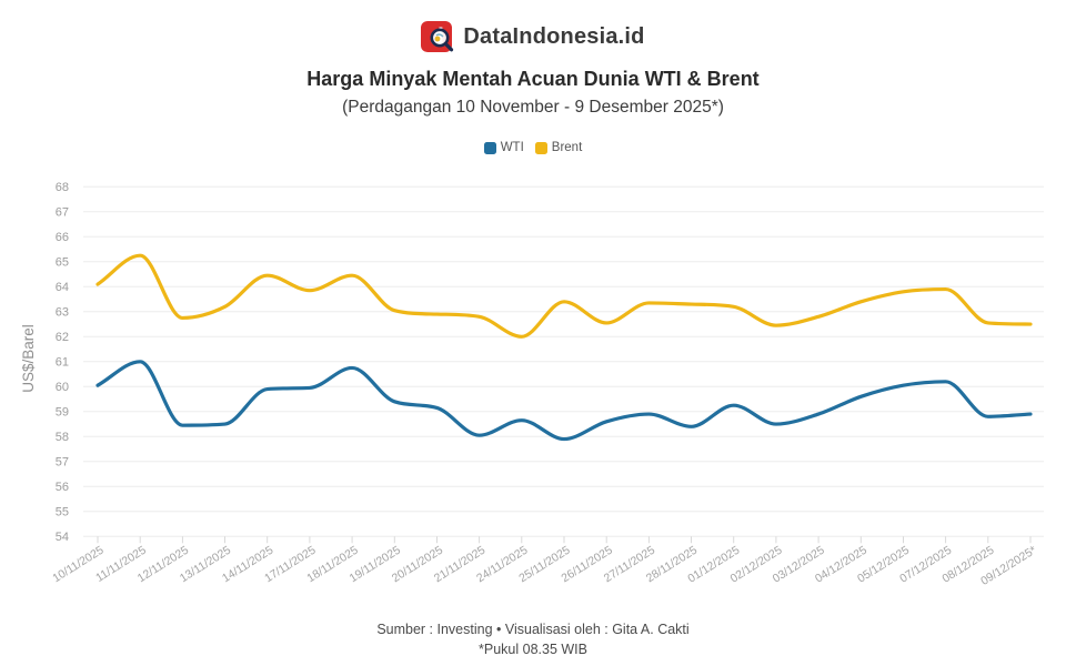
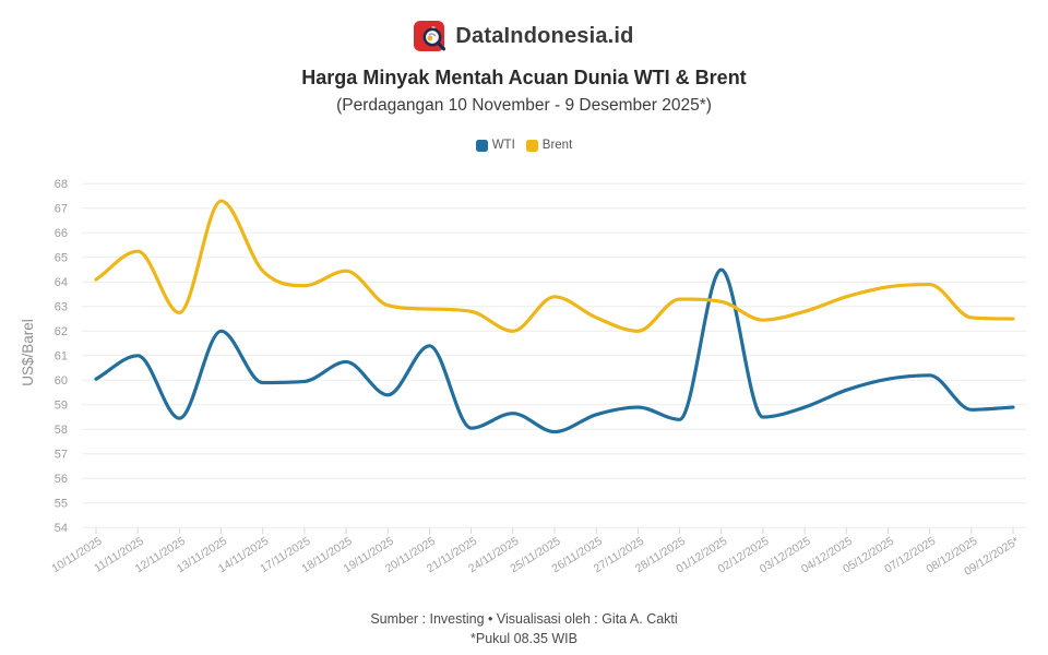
WTI/13/11/2025: 58.5 -> 62.0
Brent/13/11/2025: 63.2 -> 67.3
WTI/20/11/2025: 59.1 -> 61.4
Brent/27/11/2025: 63.4 -> 62.0
WTI/01/12/2025: 59.2 -> 64.5
